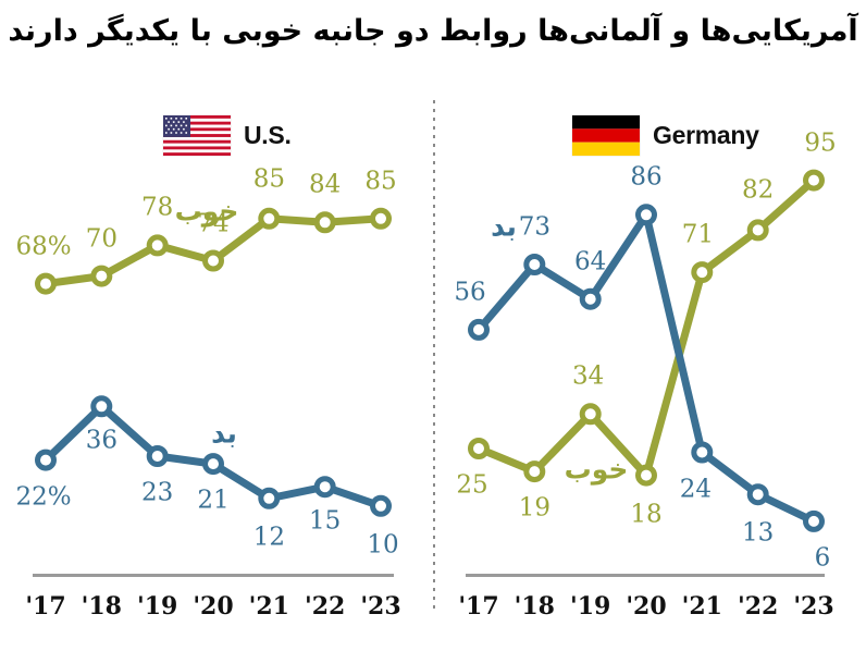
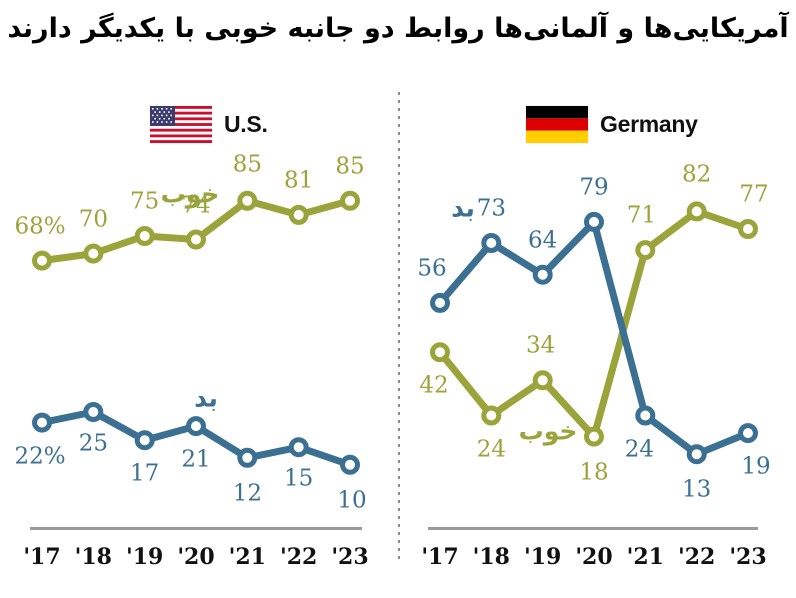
U.S./بد/'18: 36 -> 25
U.S./خوب/'19: 78 -> 75
U.S./بد/'19: 23 -> 17
U.S./خوب/'22: 84 -> 81
Germany/خوب/'17: 25 -> 42
Germany/خوب/'18: 19 -> 24
Germany/بد/'20: 86 -> 79
Germany/خوب/'23: 95 -> 77
Germany/بد/'23: 6 -> 19
